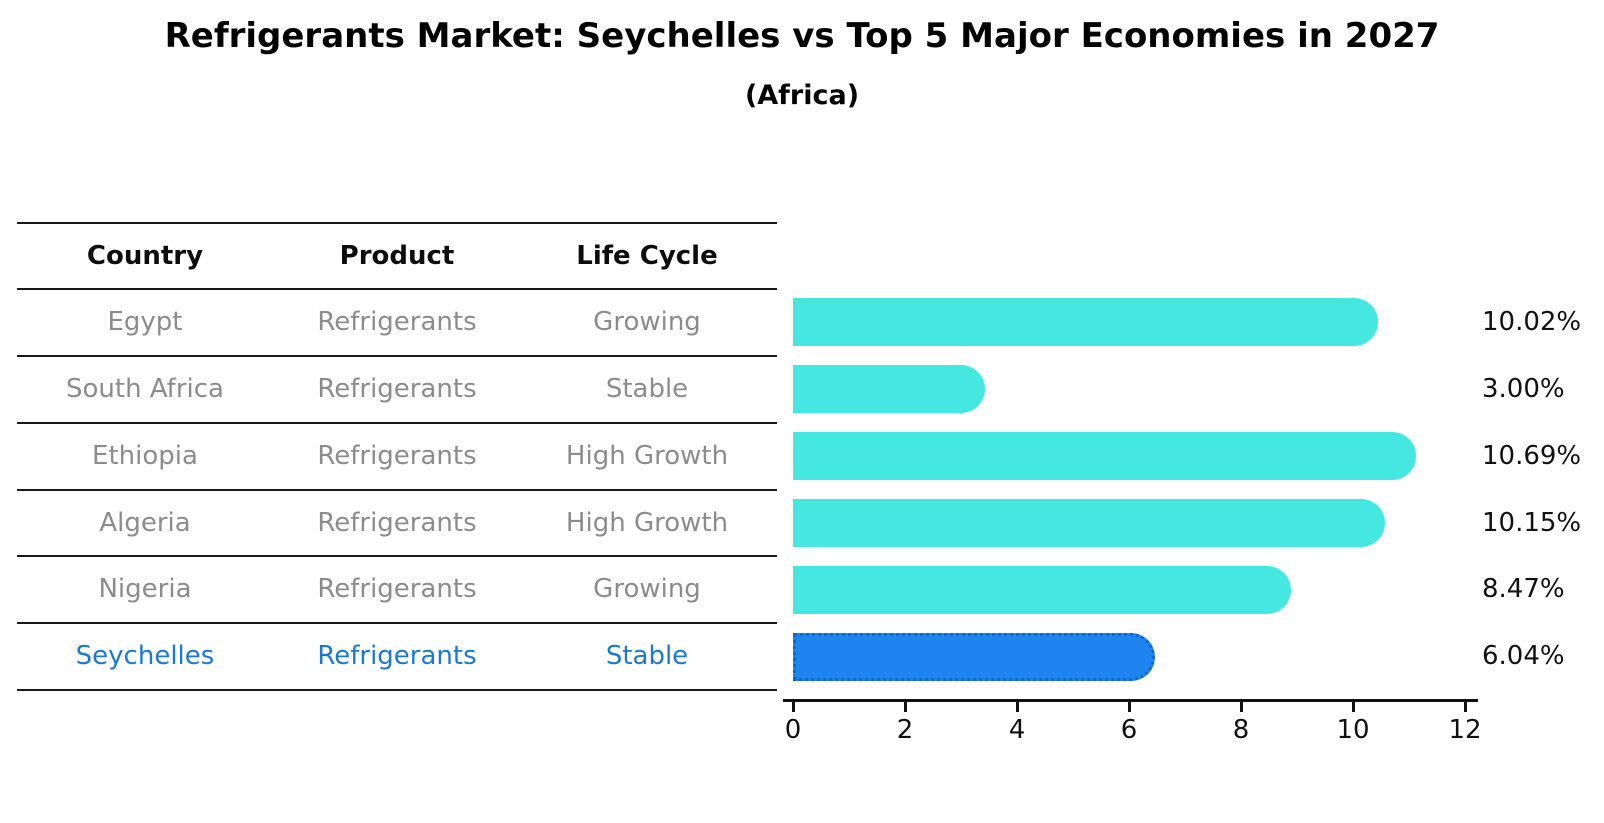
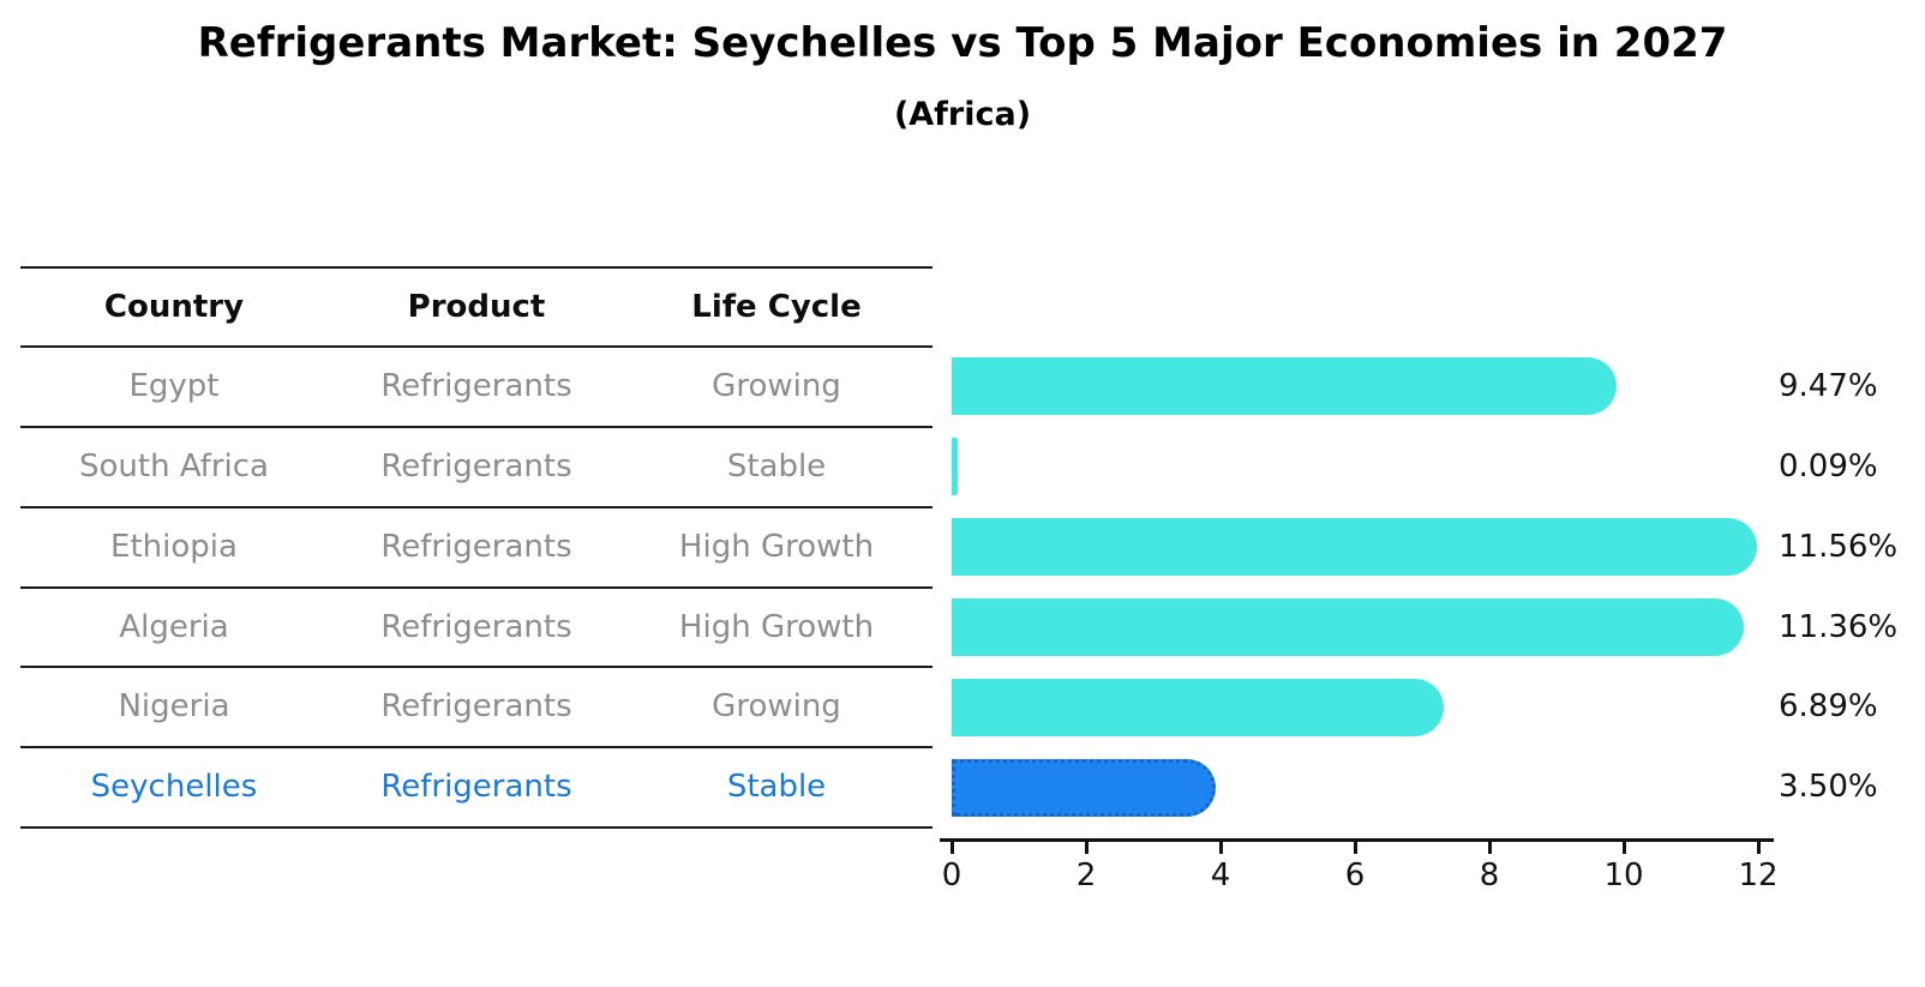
Egypt: 10.02% -> 9.47%
South Africa: 3.00% -> 0.09%
Ethiopia: 10.69% -> 11.56%
Algeria: 10.15% -> 11.36%
Nigeria: 8.47% -> 6.89%
Seychelles: 6.04% -> 3.50%
